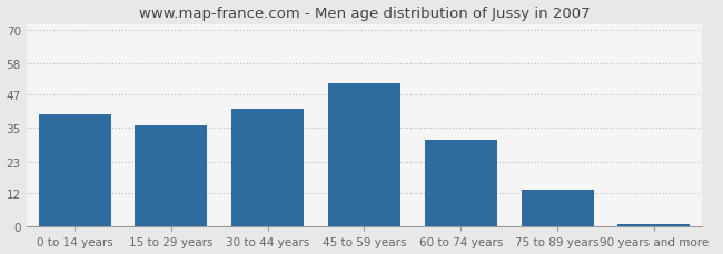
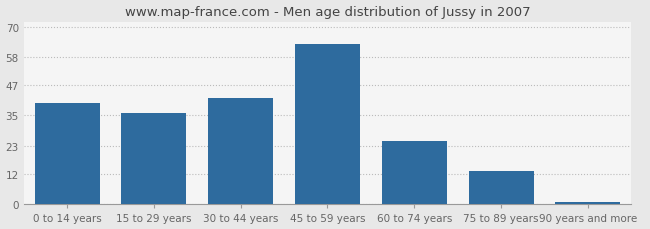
45 to 59 years: 51 -> 63
60 to 74 years: 31 -> 25
